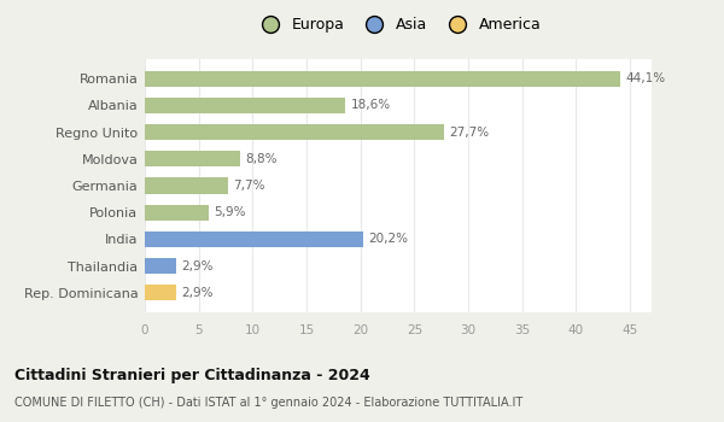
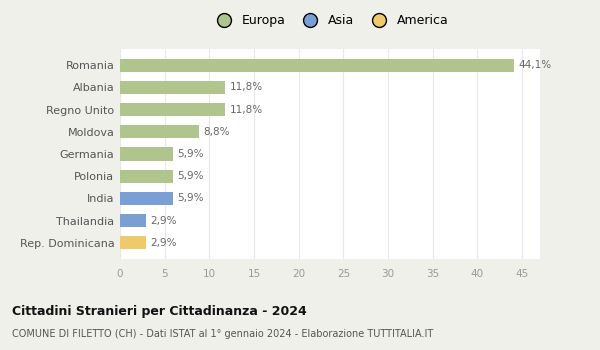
Albania: 18,6% -> 11,8%
Regno Unito: 27,7% -> 11,8%
Germania: 7,7% -> 5,9%
India: 20,2% -> 5,9%
